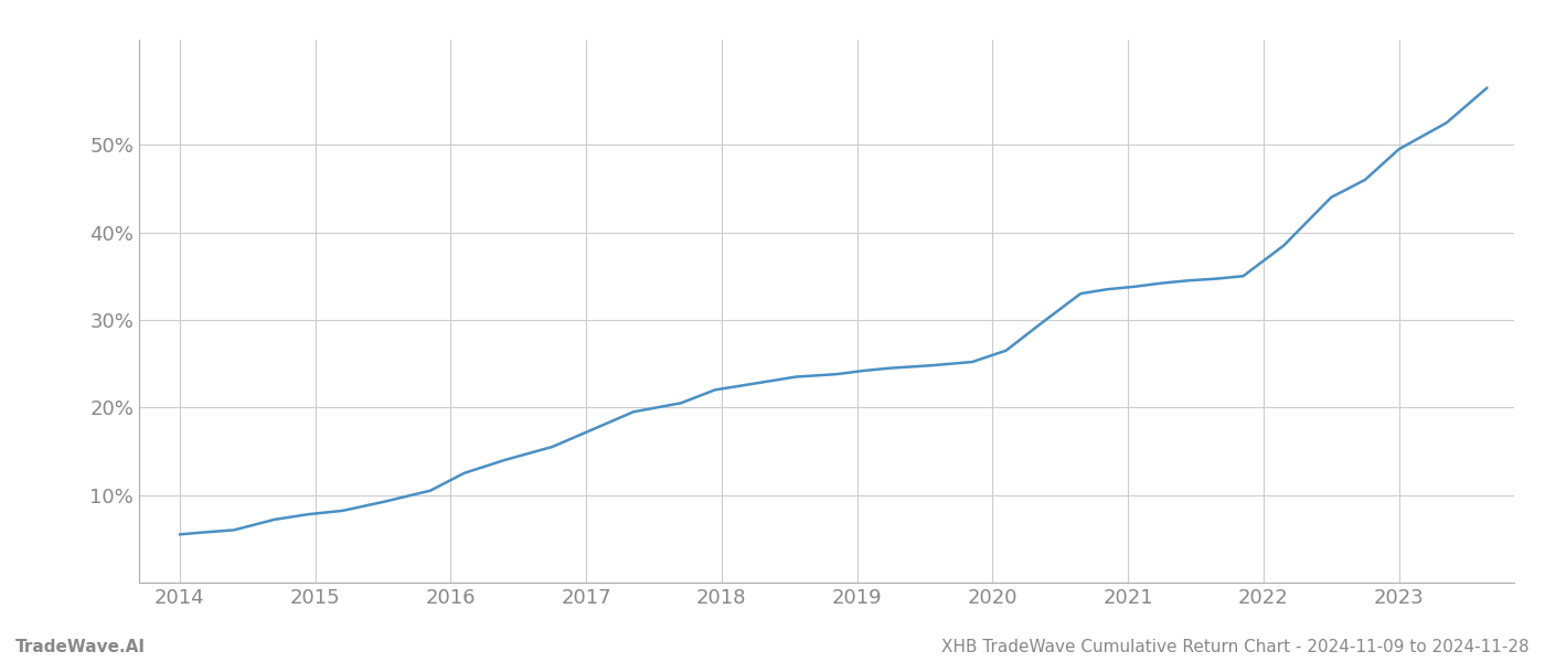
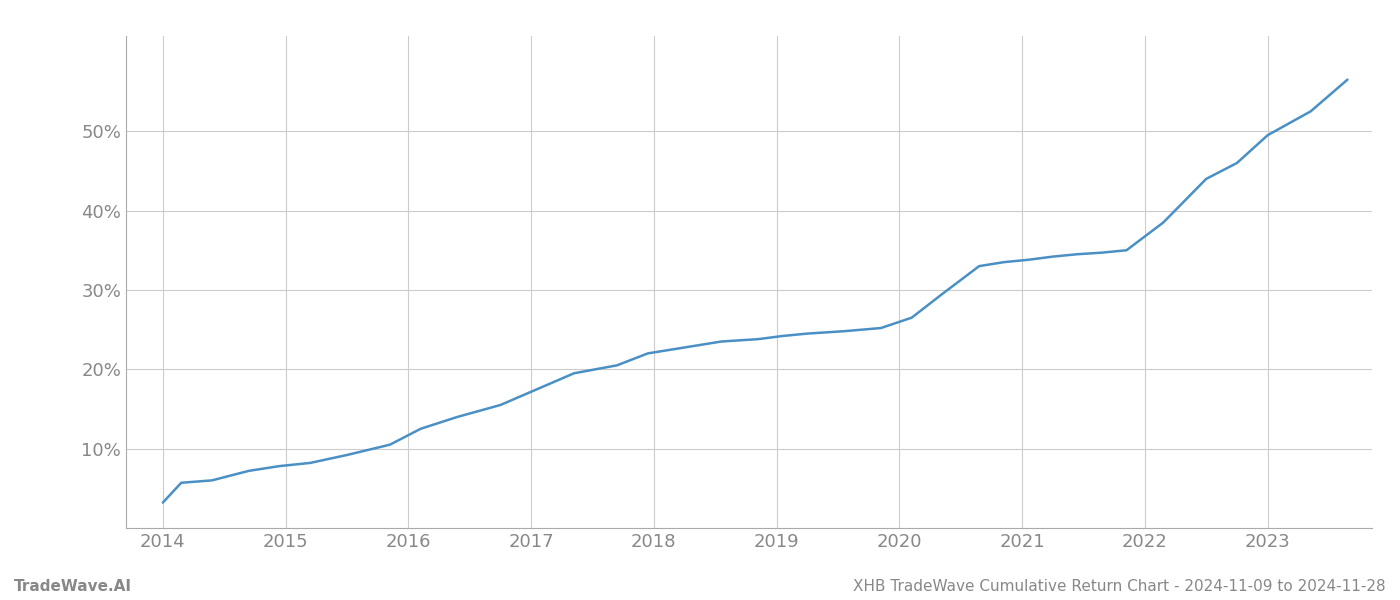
2014: 5.5% -> 3.2%
